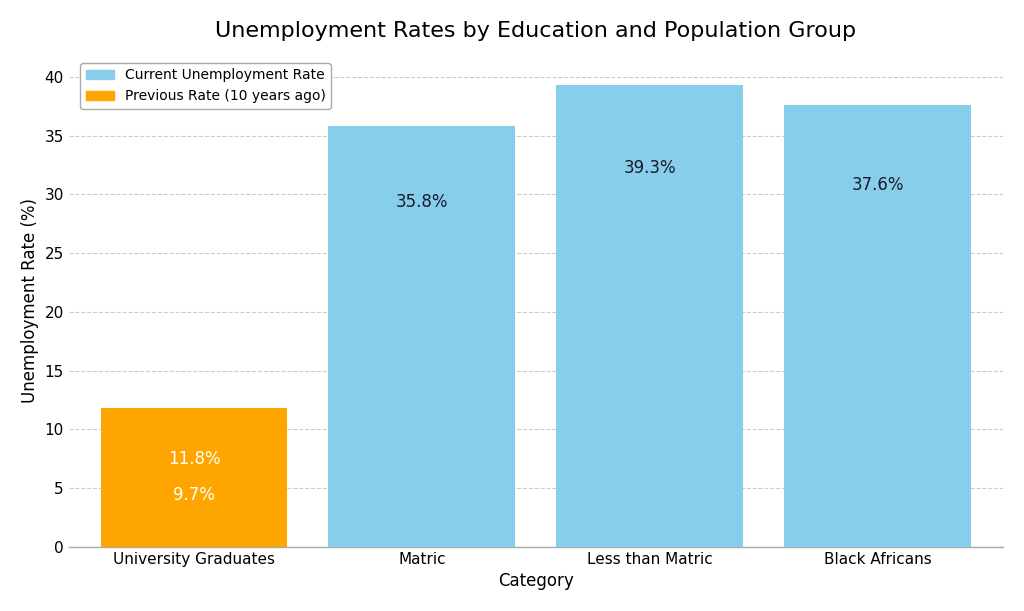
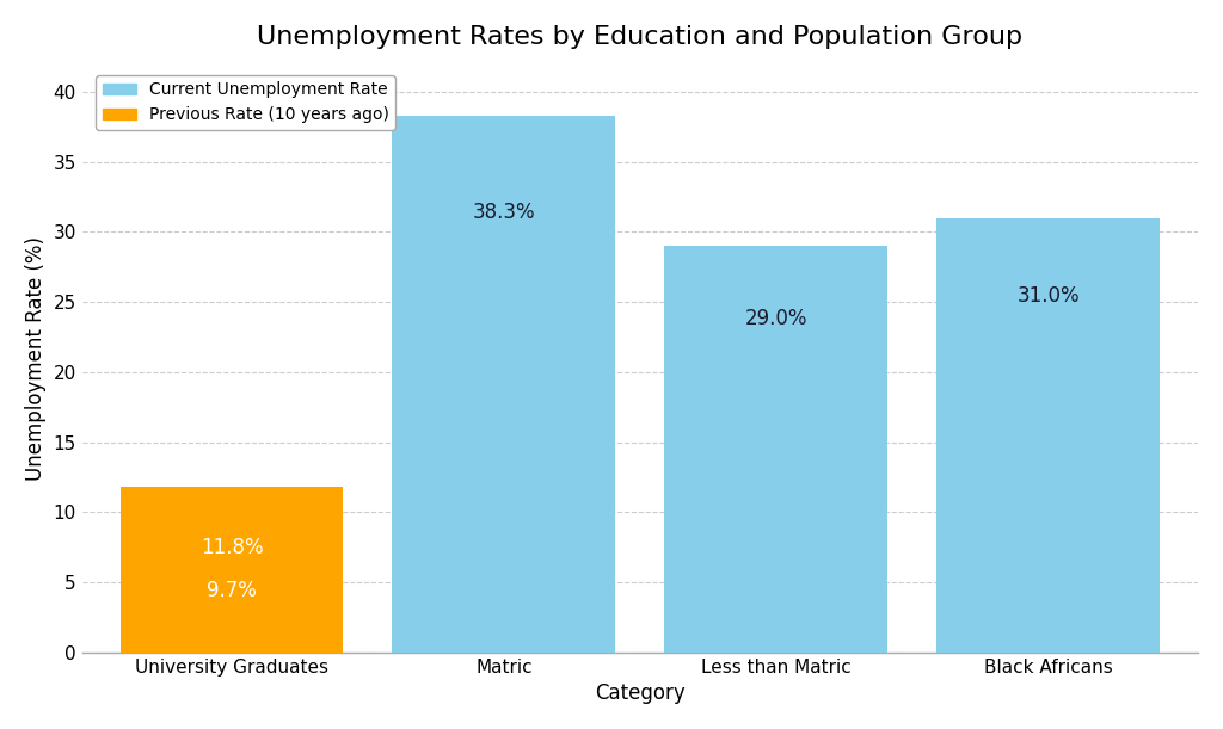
Current Unemployment Rate/Matric: 35.8% -> 38.3%
Current Unemployment Rate/Less than Matric: 39.3% -> 29.0%
Current Unemployment Rate/Black Africans: 37.6% -> 31.0%
